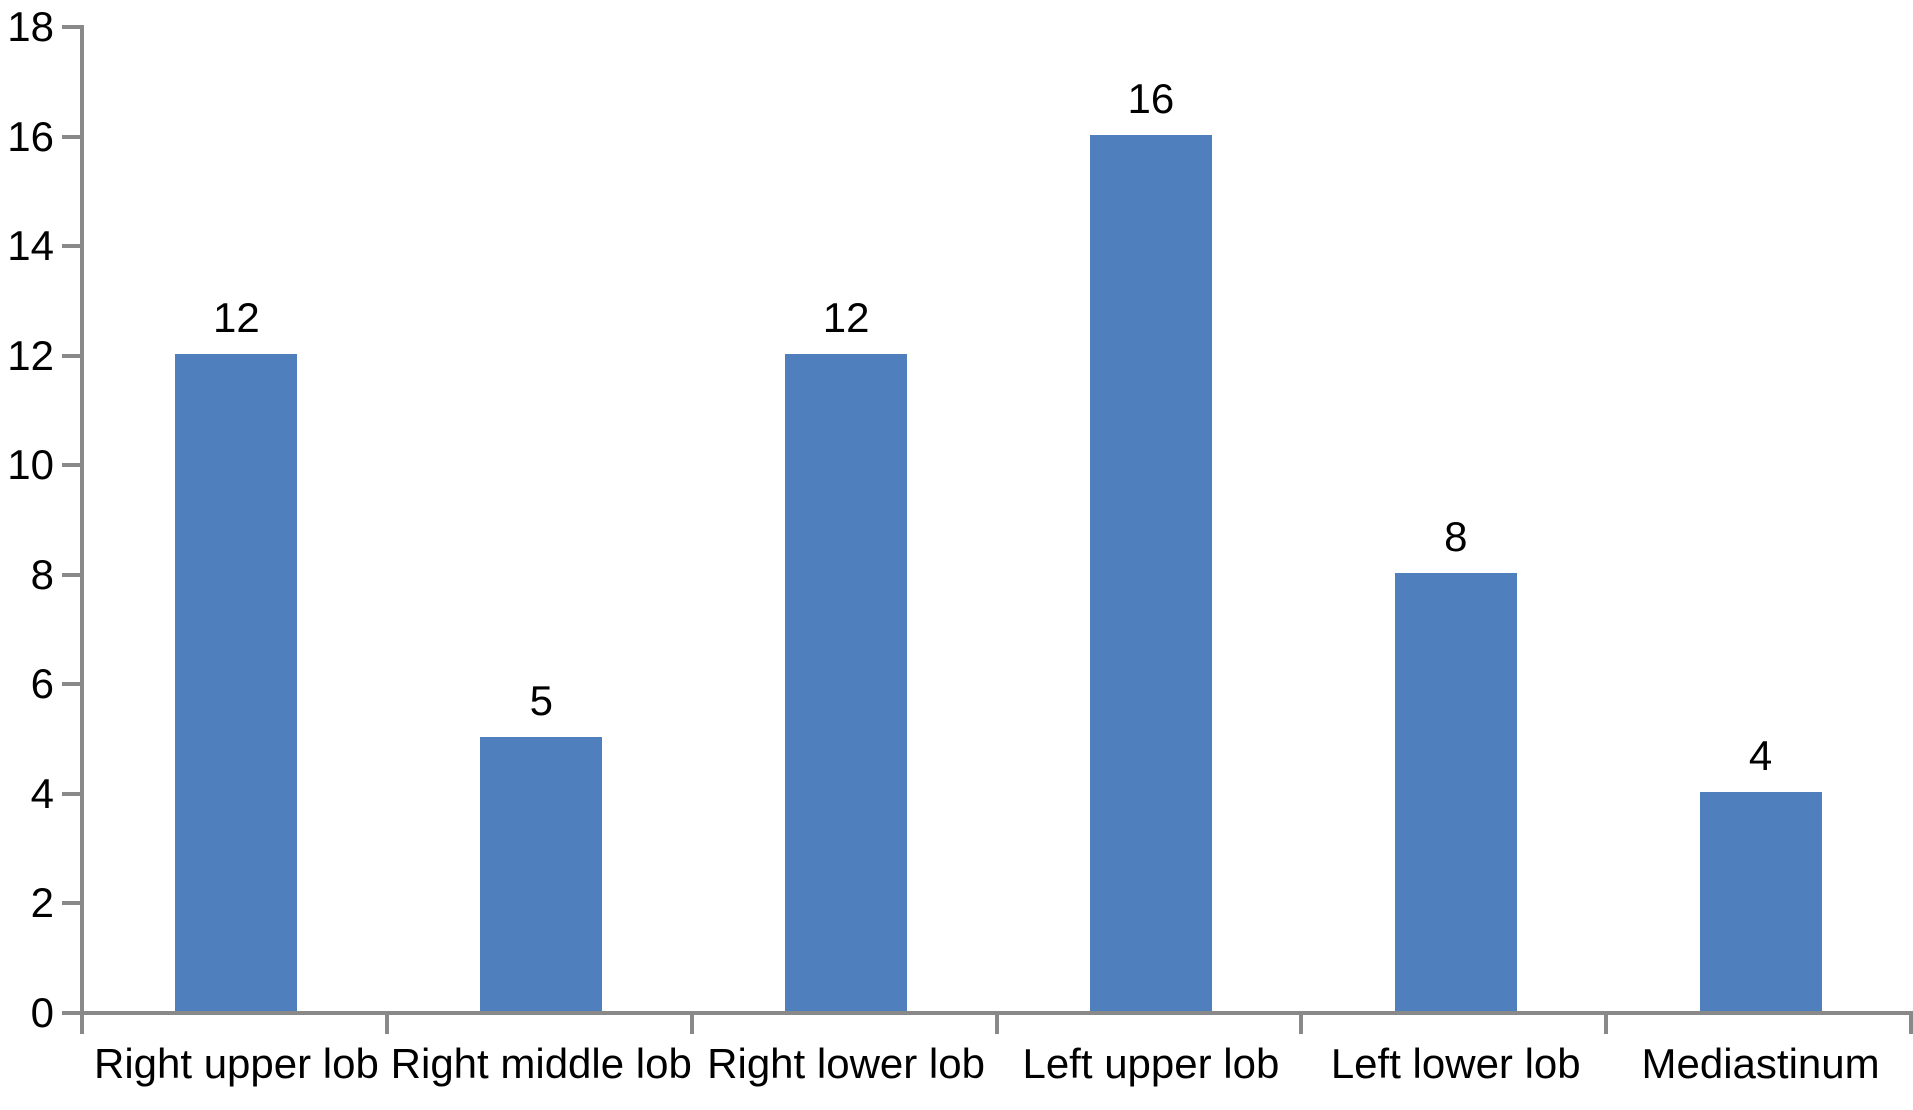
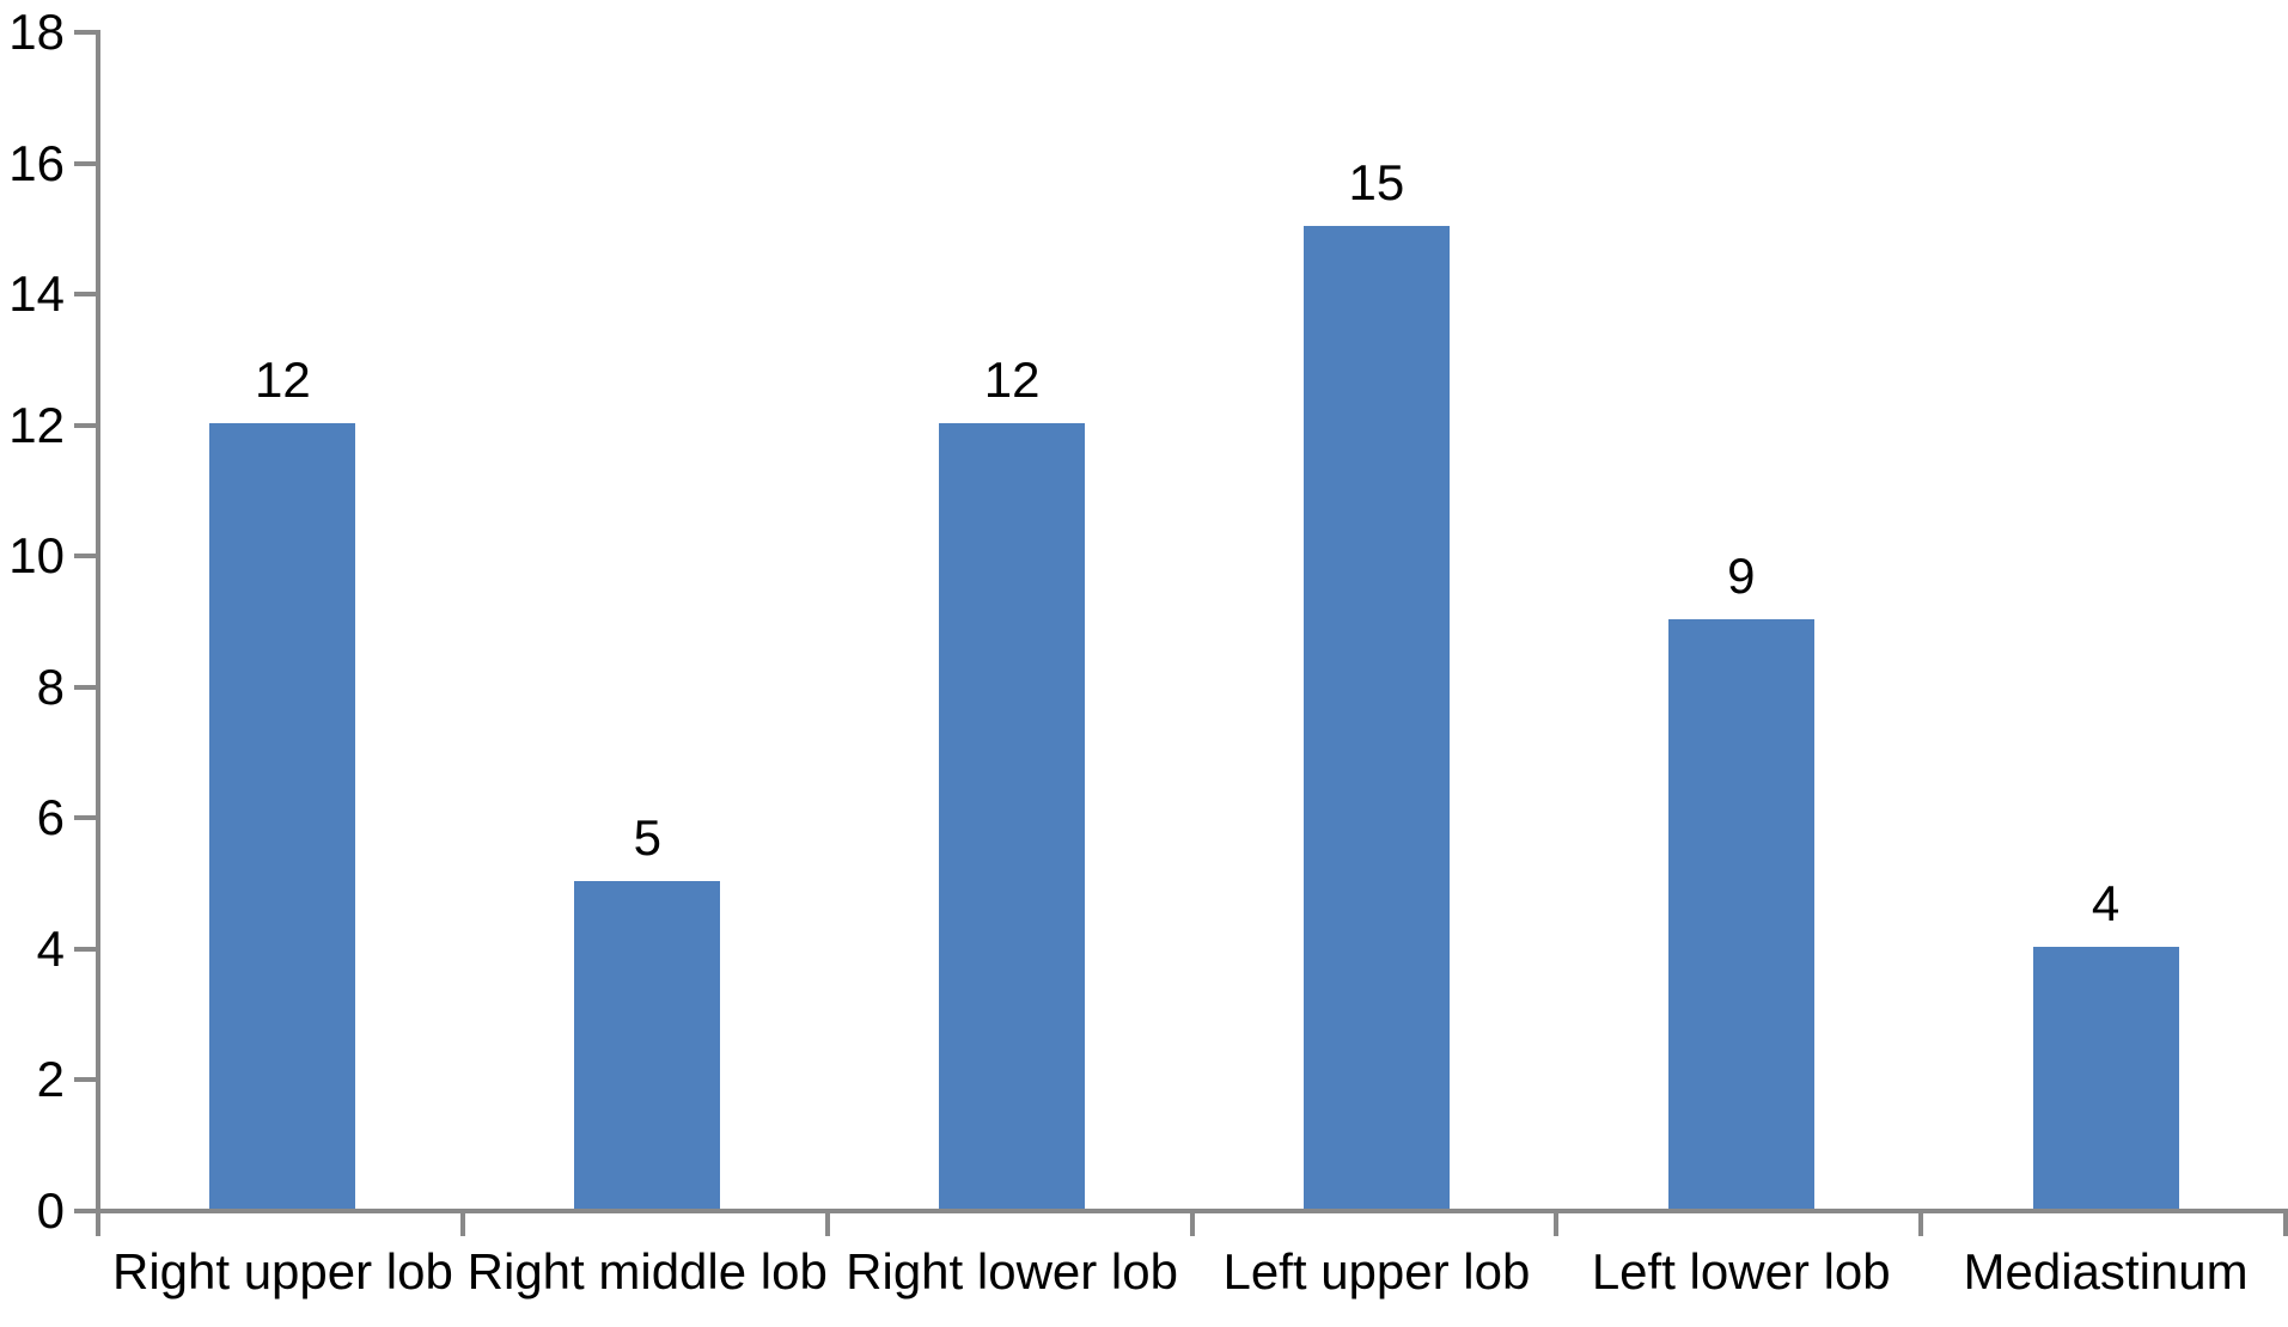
Left upper lob: 16 -> 15
Left lower lob: 8 -> 9
